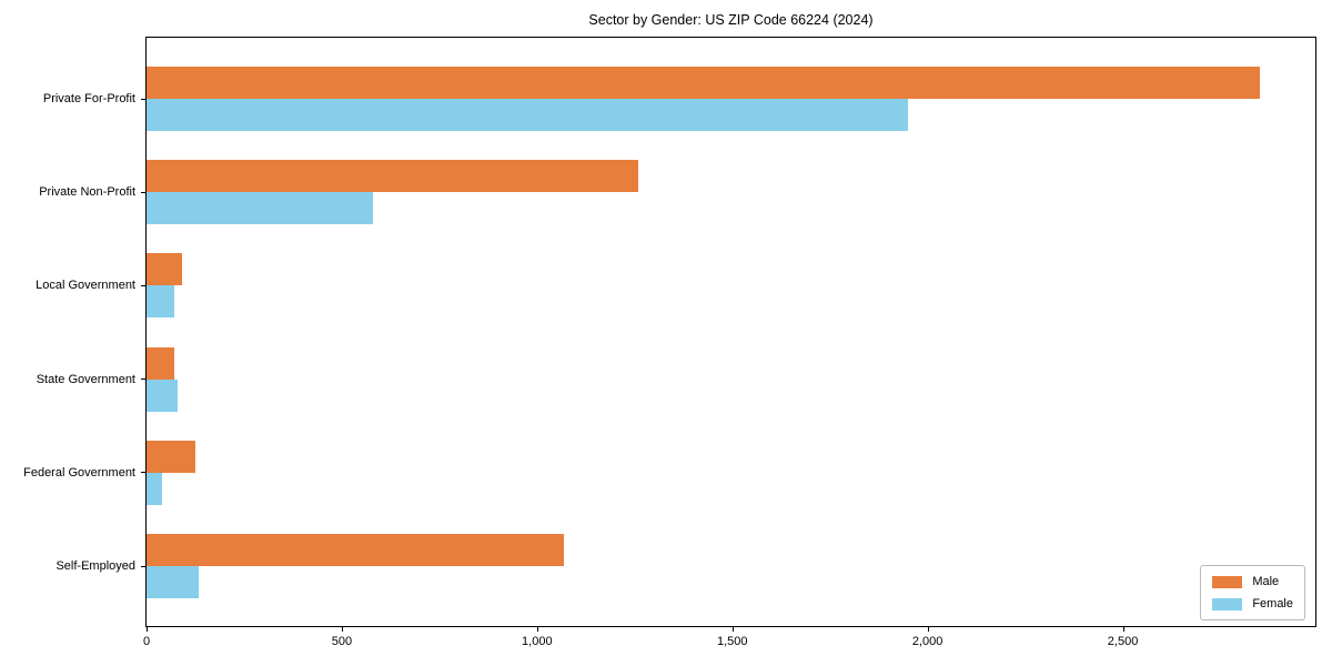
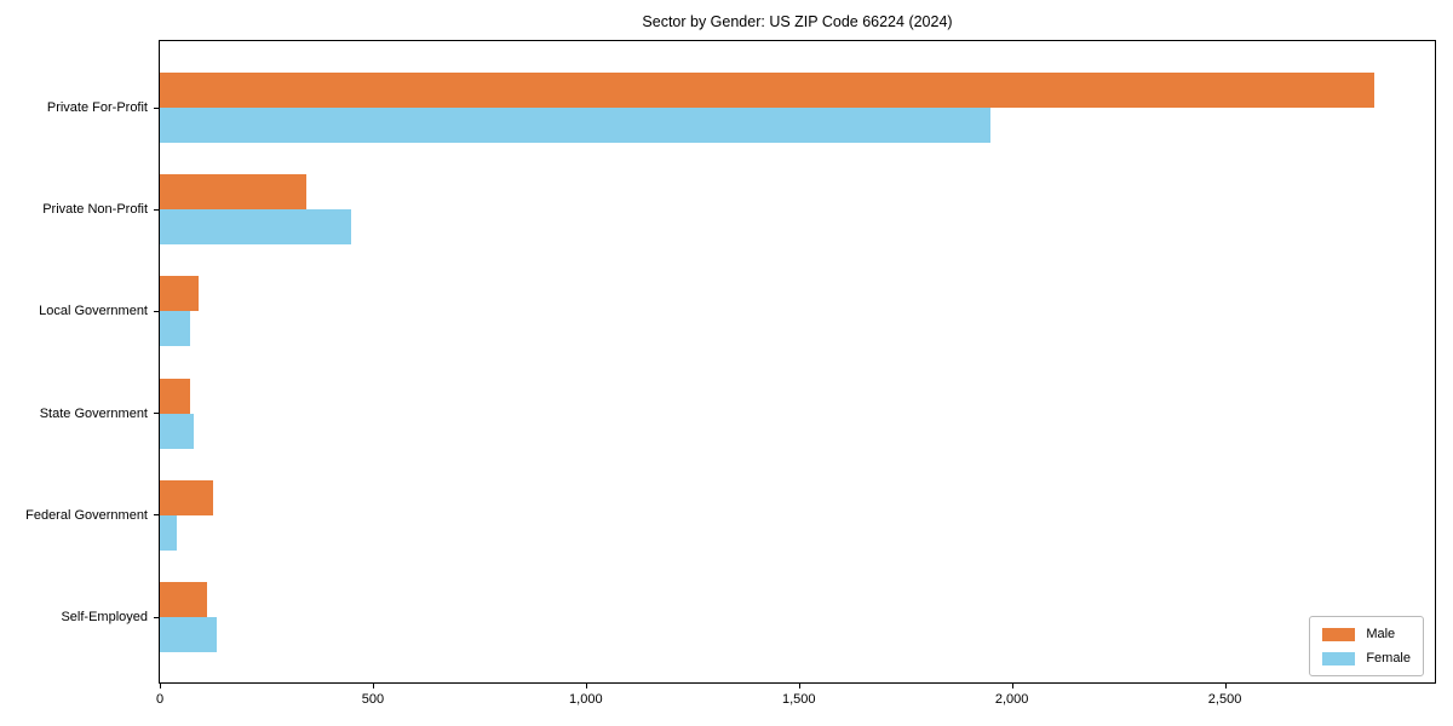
Male/Private Non-Profit: 1260 -> 340
Female/Private Non-Profit: 580 -> 450
Male/Self-Employed: 1070 -> 110
